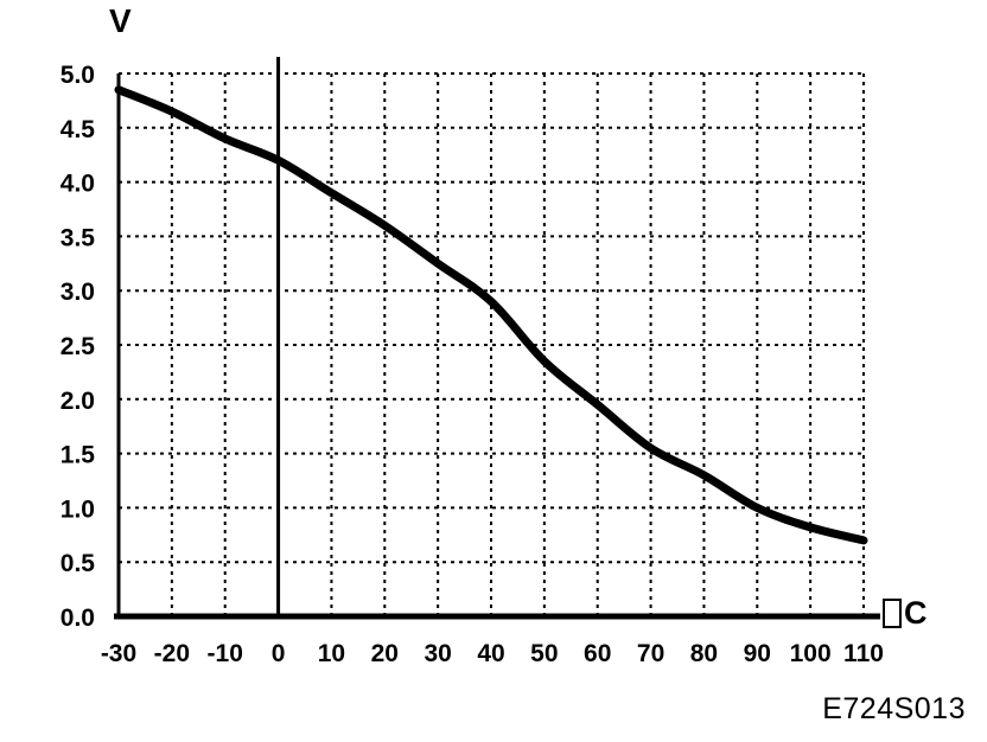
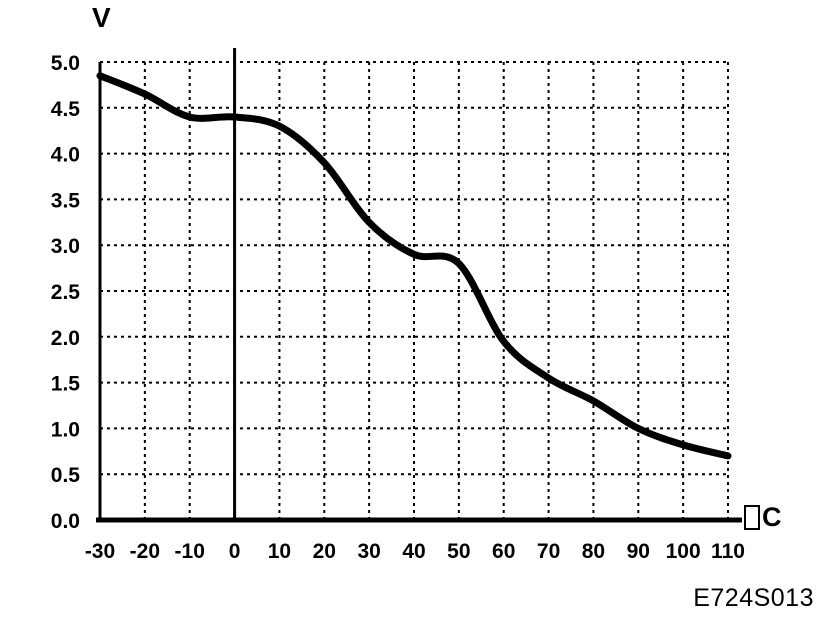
0: 4.2 -> 4.4
10: 3.9 -> 4.3
20: 3.6 -> 3.9
50: 2.4 -> 2.8
